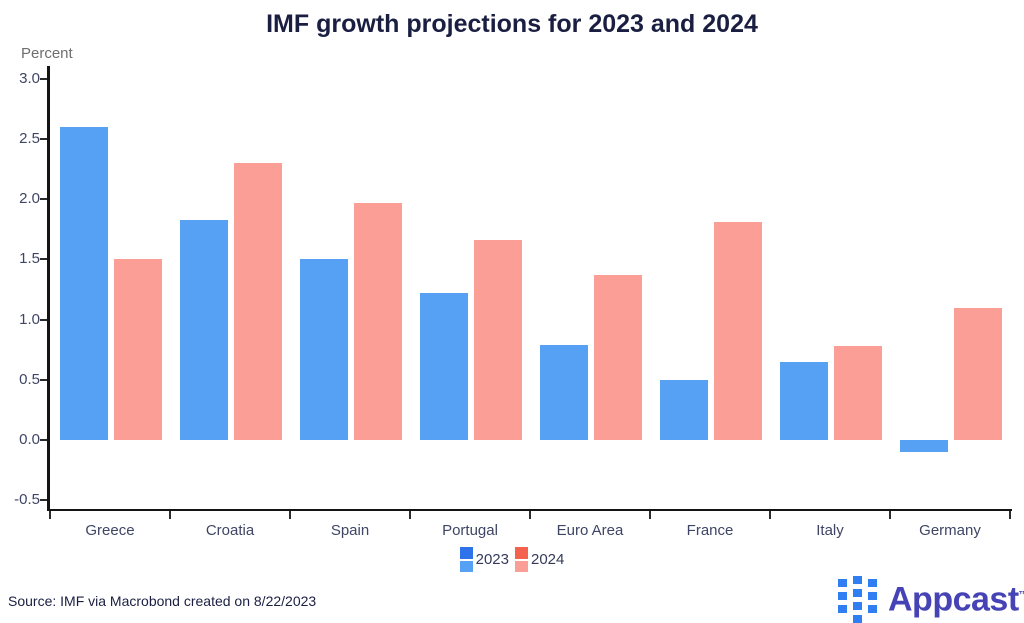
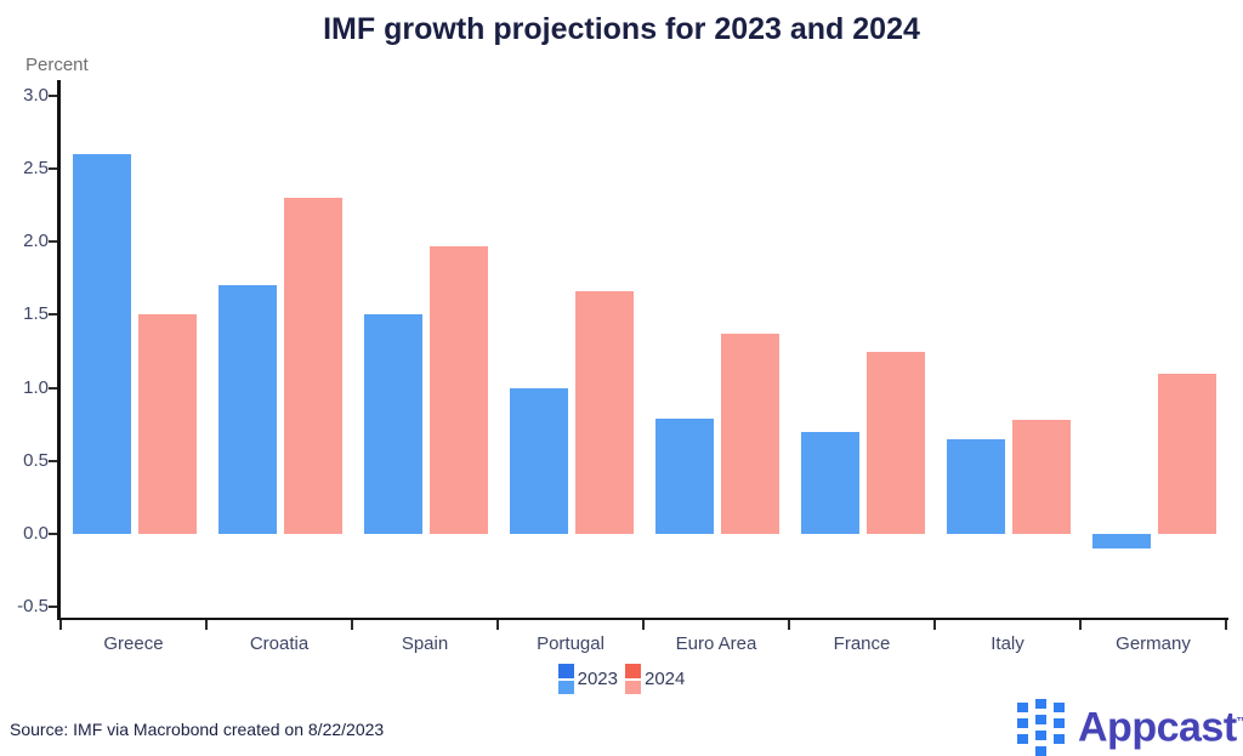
2023/Croatia: 1.83 -> 1.70
2023/Portugal: 1.22 -> 1.00
2023/France: 0.50 -> 0.70
2024/France: 1.81 -> 1.25
